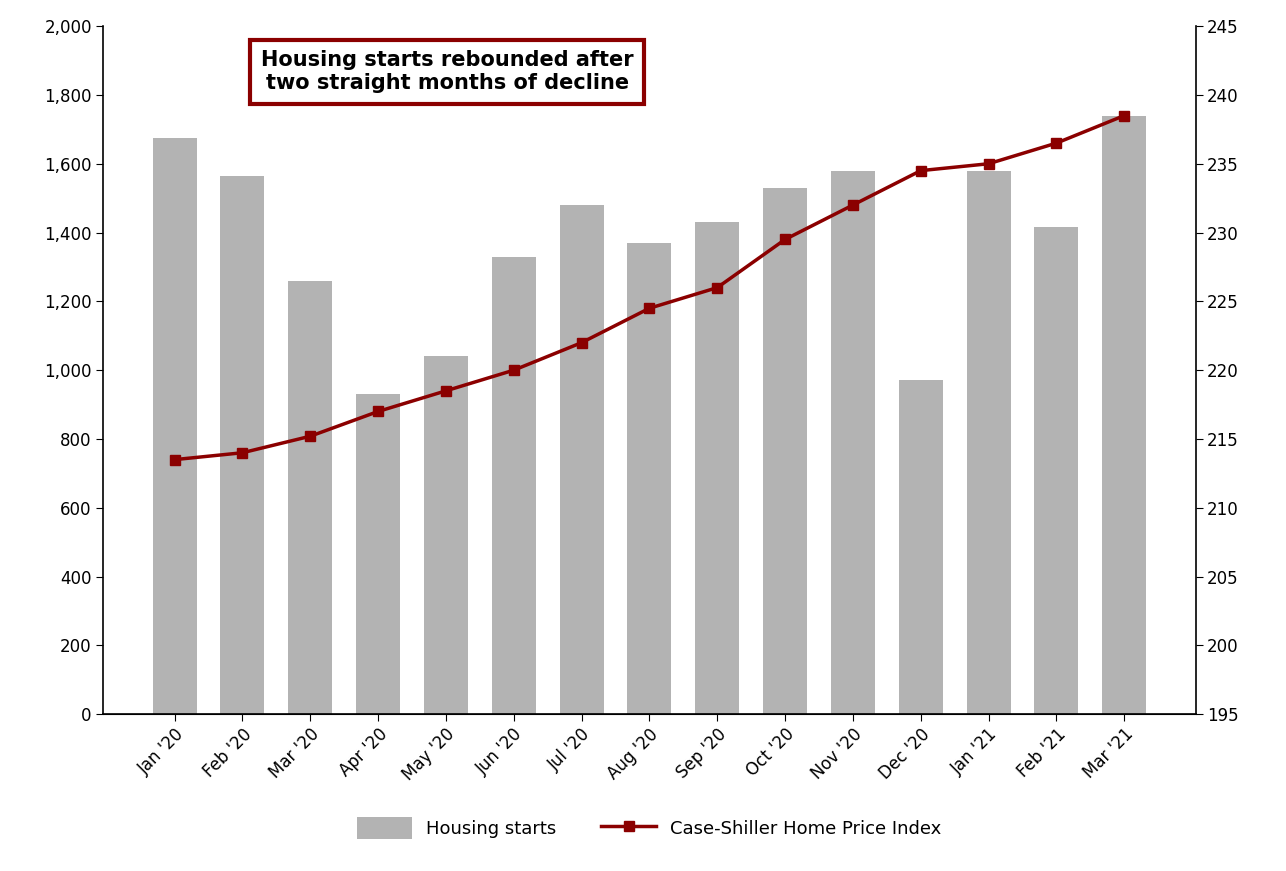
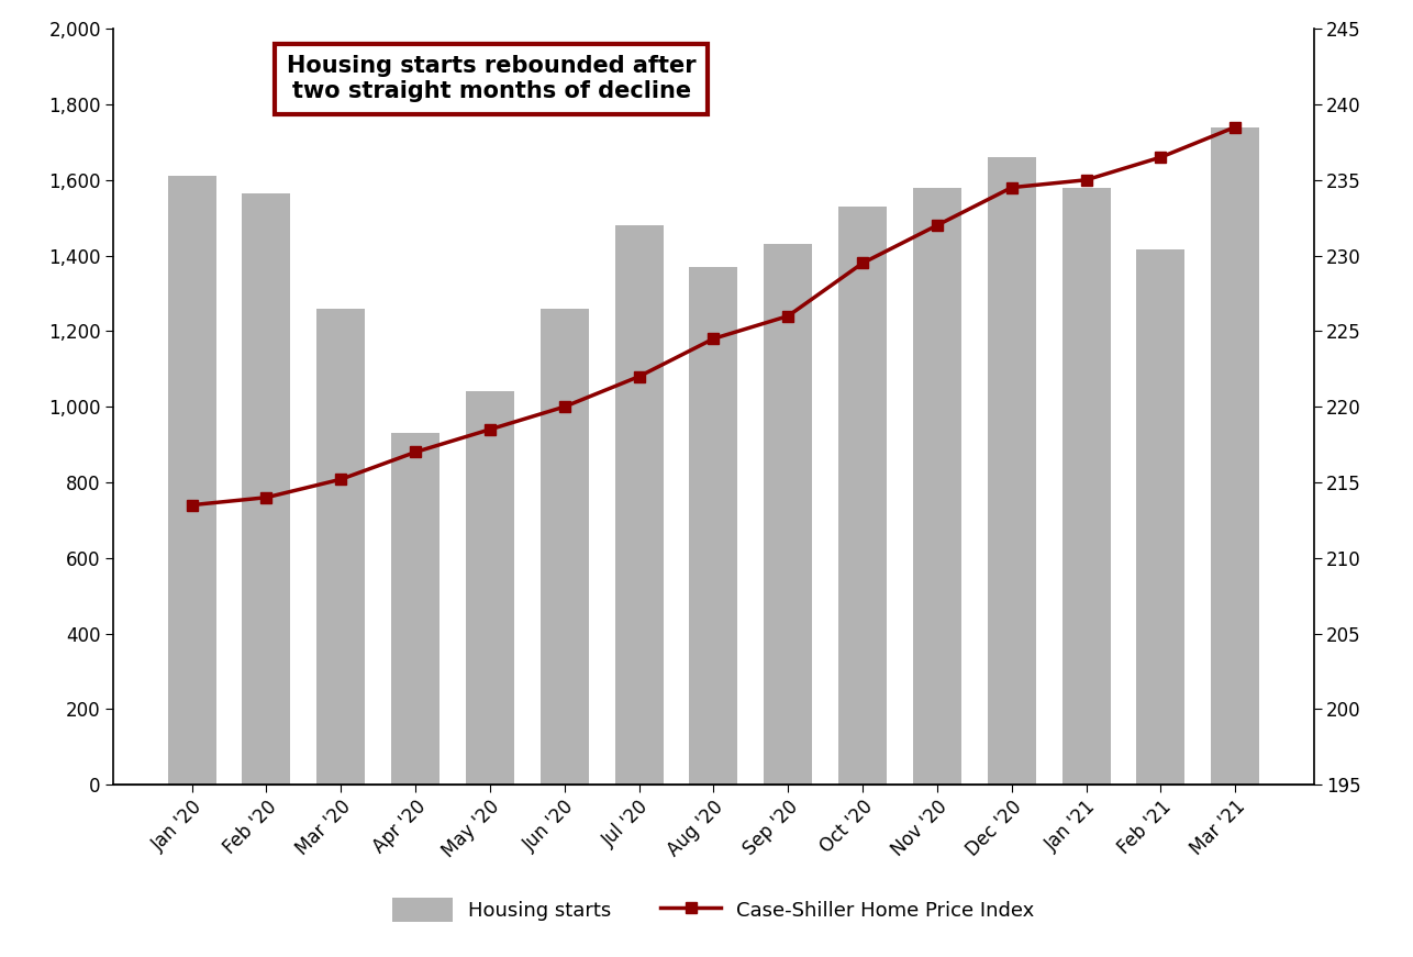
Housing starts/Jan '20: 1,675 -> 1,610
Housing starts/Jun '20: 1,330 -> 1,260
Housing starts/Dec '20: 970 -> 1,660
